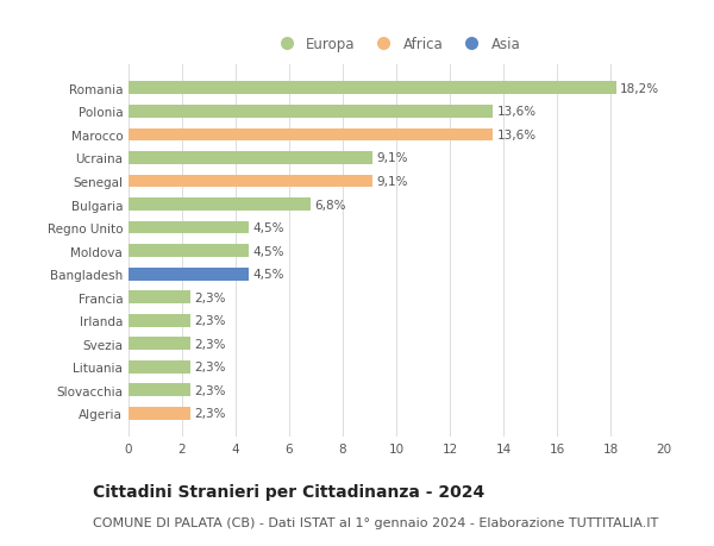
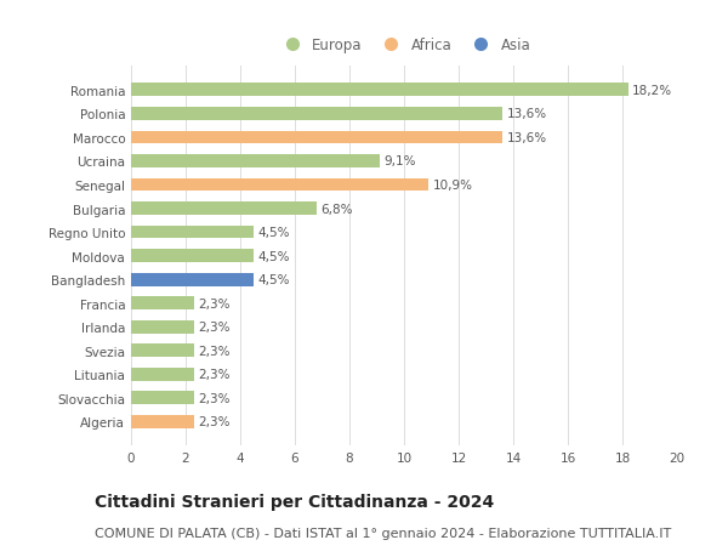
Senegal: 9,1% -> 10,9%
